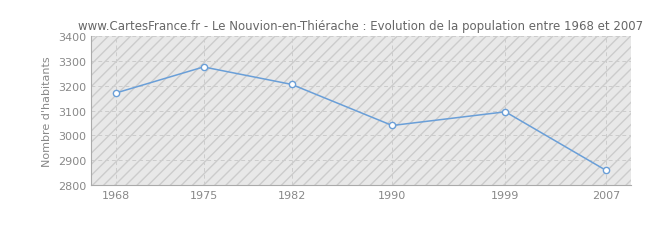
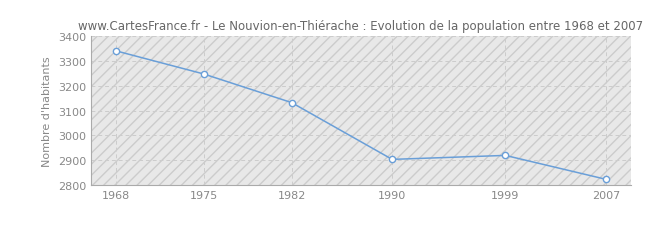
1968: 3170 -> 3340
1975: 3275 -> 3247
1982: 3205 -> 3132
1990: 3040 -> 2904
1999: 3095 -> 2920
2007: 2860 -> 2824
